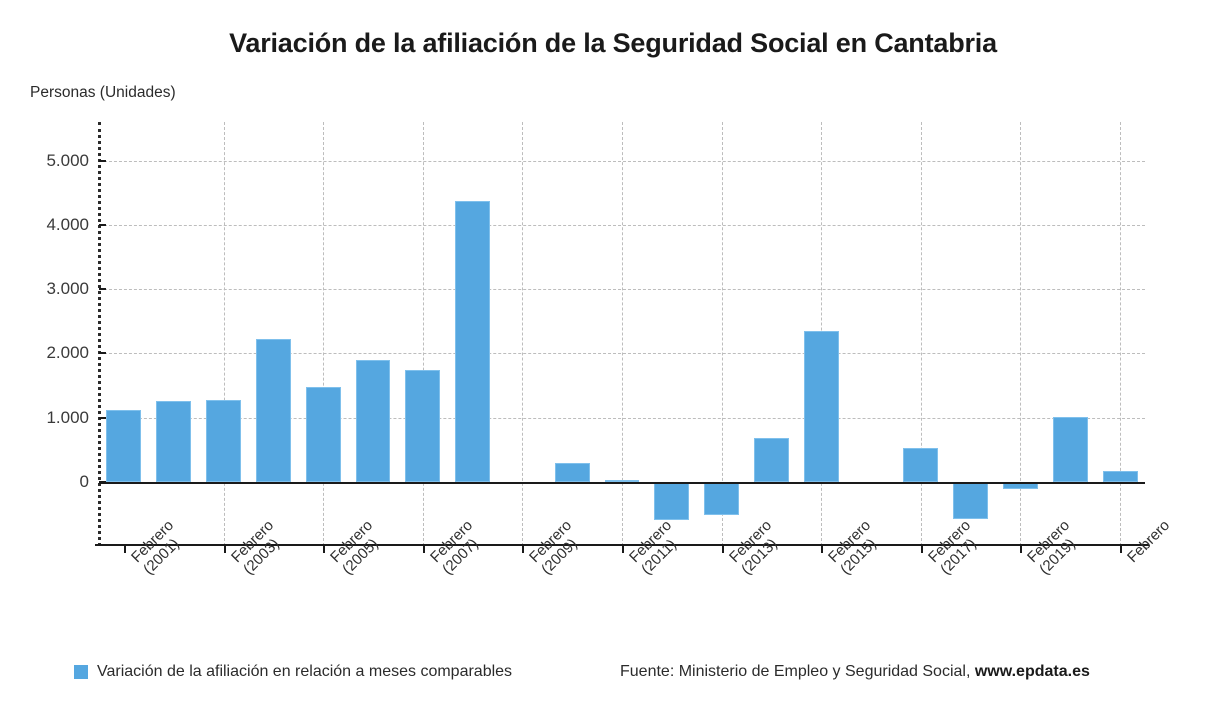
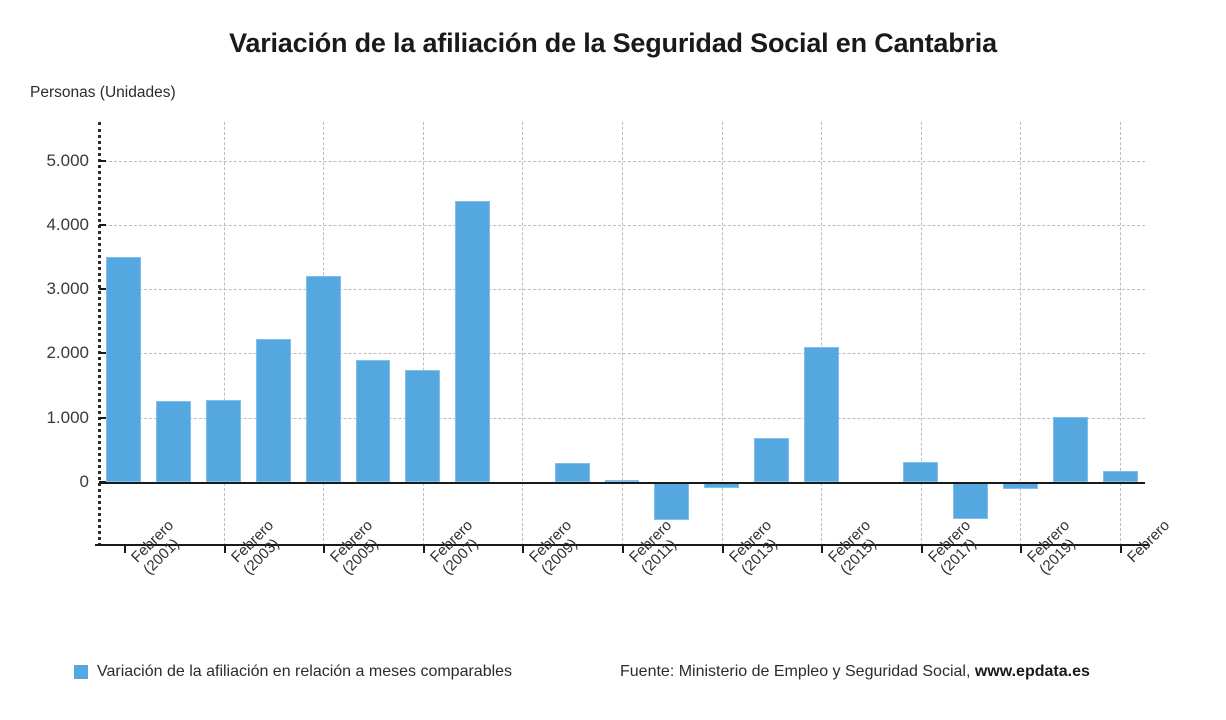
Febrero (2001): 1100 -> 3500
Febrero (2005): 1500 -> 3200
Febrero (2013): -500 -> -100
Febrero (2015): 2300 -> 2100
Febrero (2017): 500 -> 300
